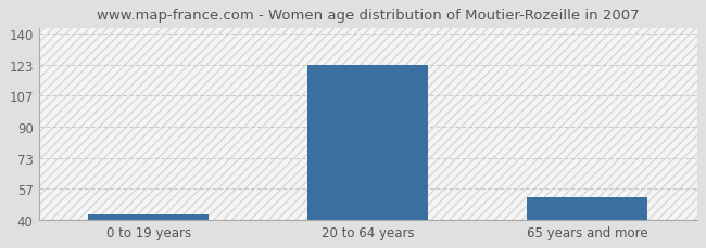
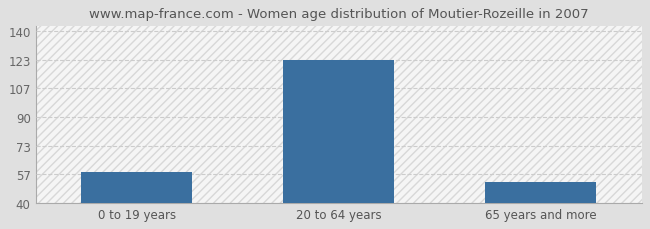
0 to 19 years: 43 -> 58
